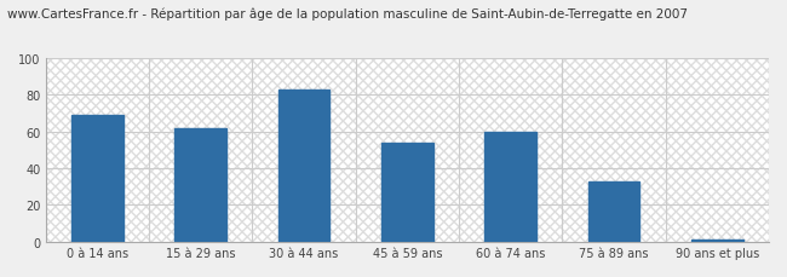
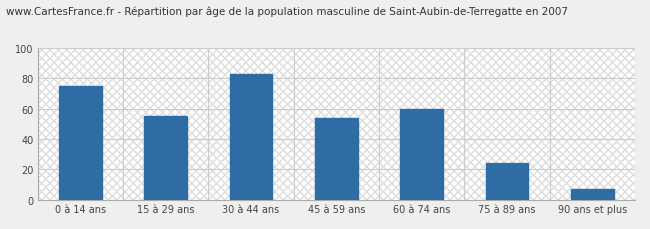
0 à 14 ans: 69 -> 75
15 à 29 ans: 62 -> 55
75 à 89 ans: 33 -> 24
90 ans et plus: 1 -> 7
